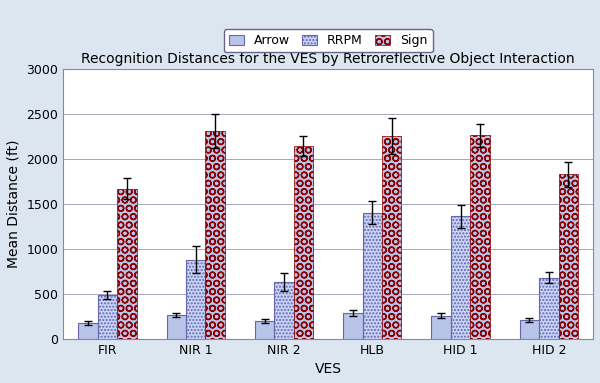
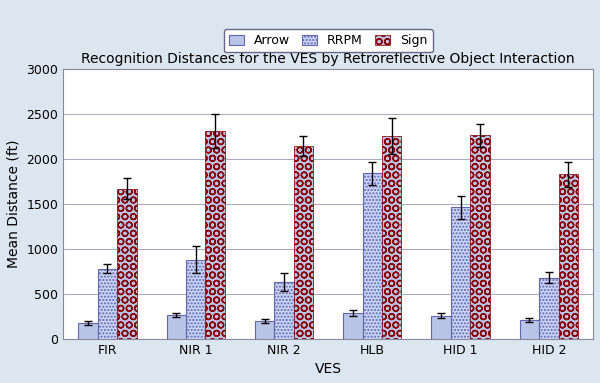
RRPM/FIR: 490 -> 780
RRPM/HLB: 1400 -> 1840
RRPM/HID 1: 1360 -> 1460
